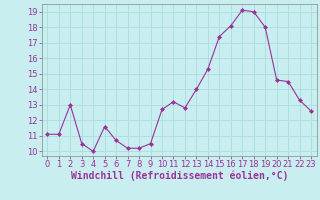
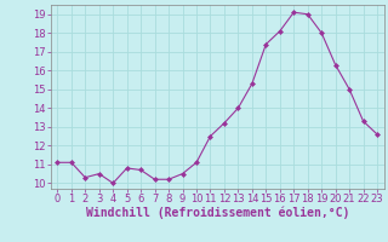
2: 13.0 -> 10.3
5: 11.6 -> 10.8
10: 12.7 -> 11.1
11: 13.2 -> 12.5
12: 12.8 -> 13.2
20: 14.6 -> 16.3
21: 14.5 -> 15.0
